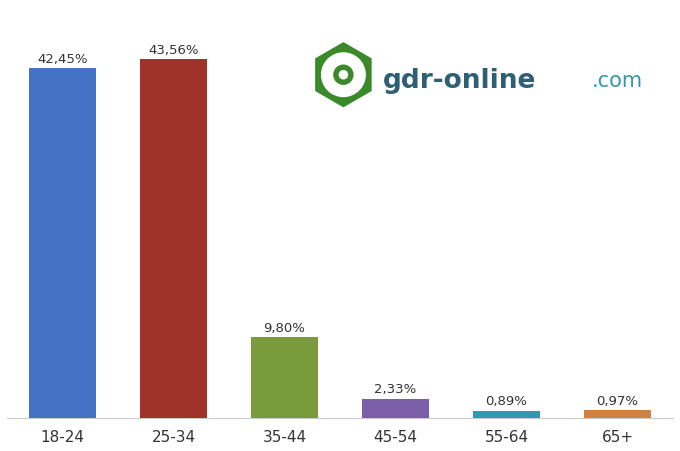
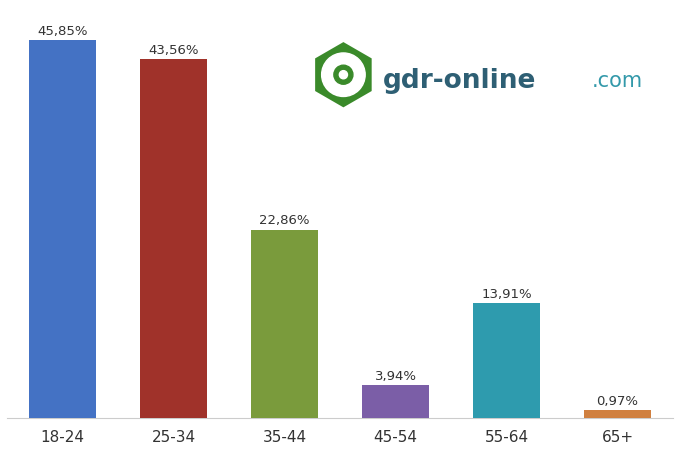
18-24: 42,45% -> 45,85%
35-44: 9,80% -> 22,86%
45-54: 2,33% -> 3,94%
55-64: 0,89% -> 13,91%
